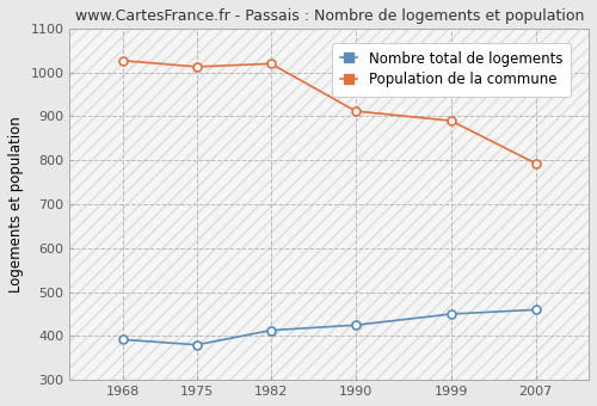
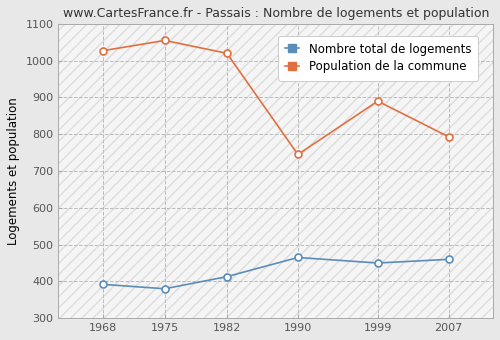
Population de la commune/1975: 1013 -> 1055
Nombre total de logements/1990: 425 -> 465
Population de la commune/1990: 912 -> 745
